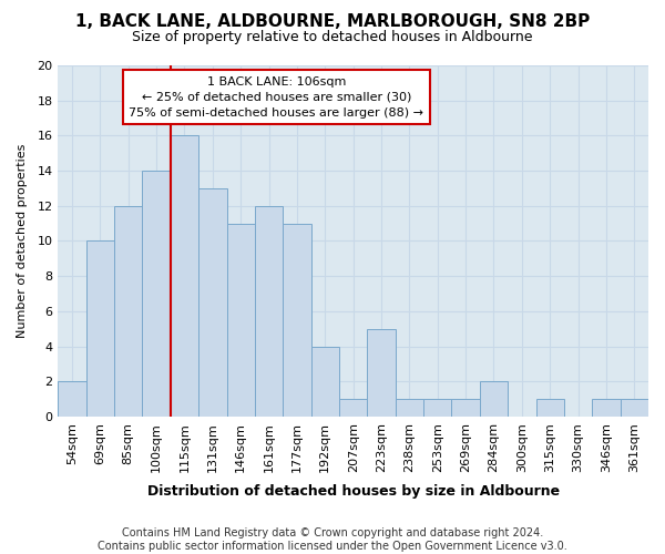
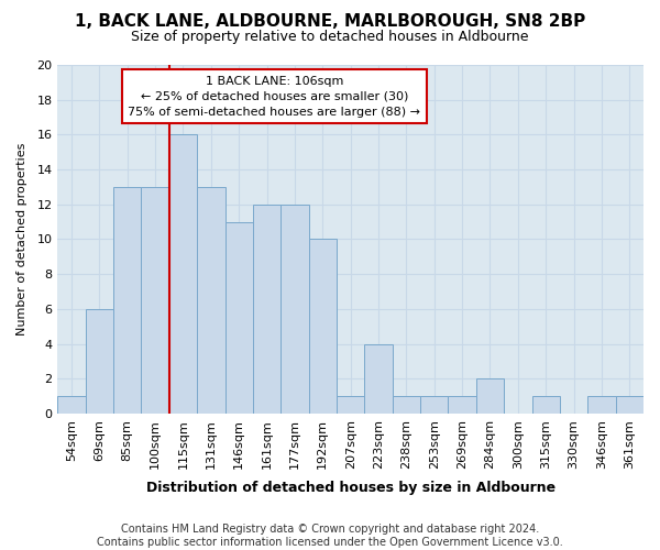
54sqm: 2 -> 1
69sqm: 10 -> 6
85sqm: 12 -> 13
100sqm: 14 -> 13
177sqm: 11 -> 12
192sqm: 4 -> 10
223sqm: 5 -> 4
